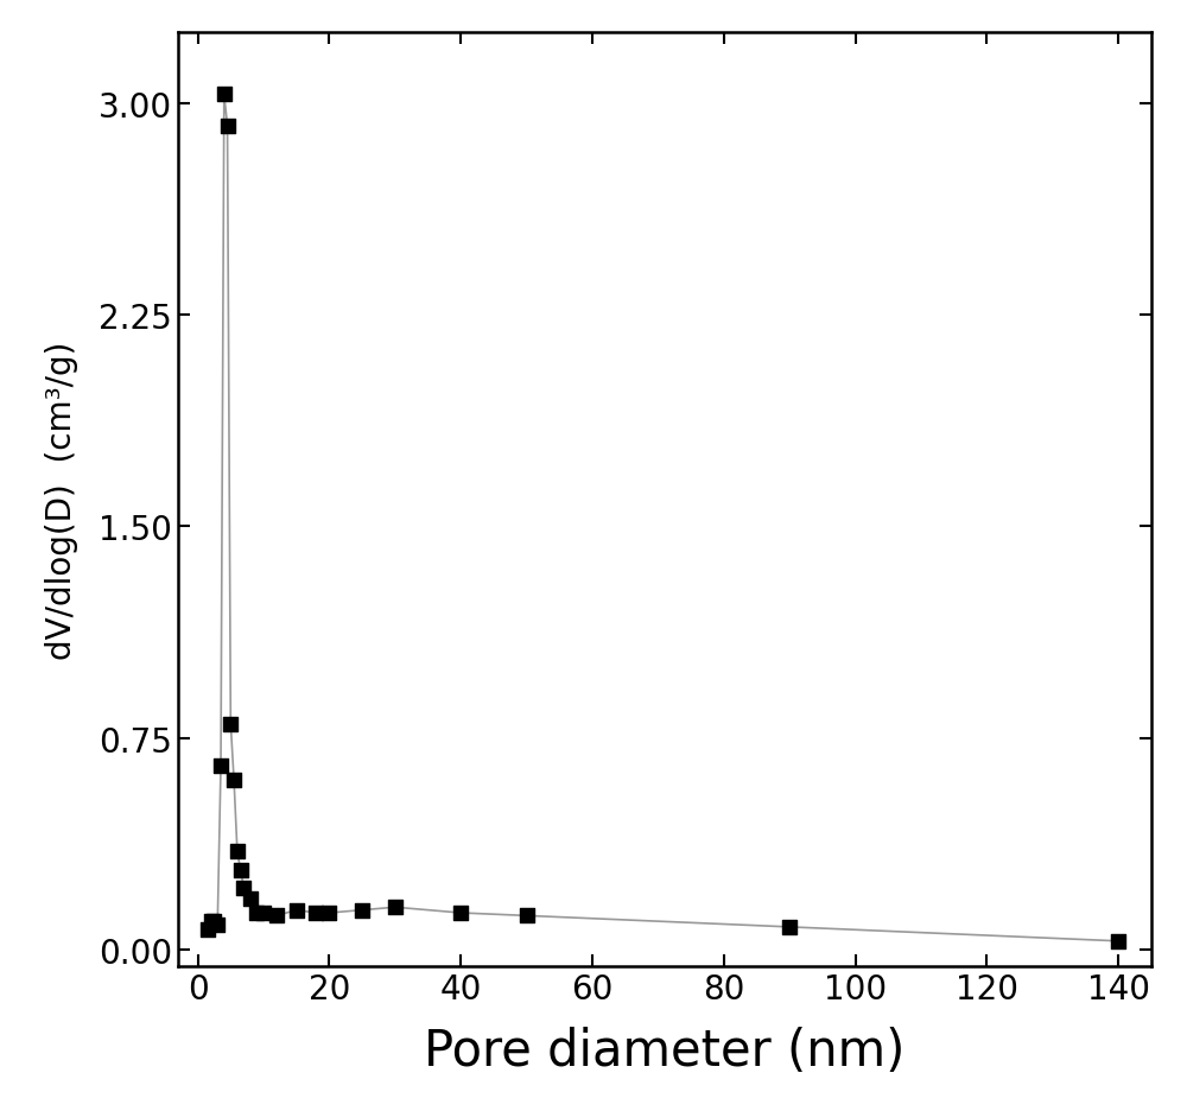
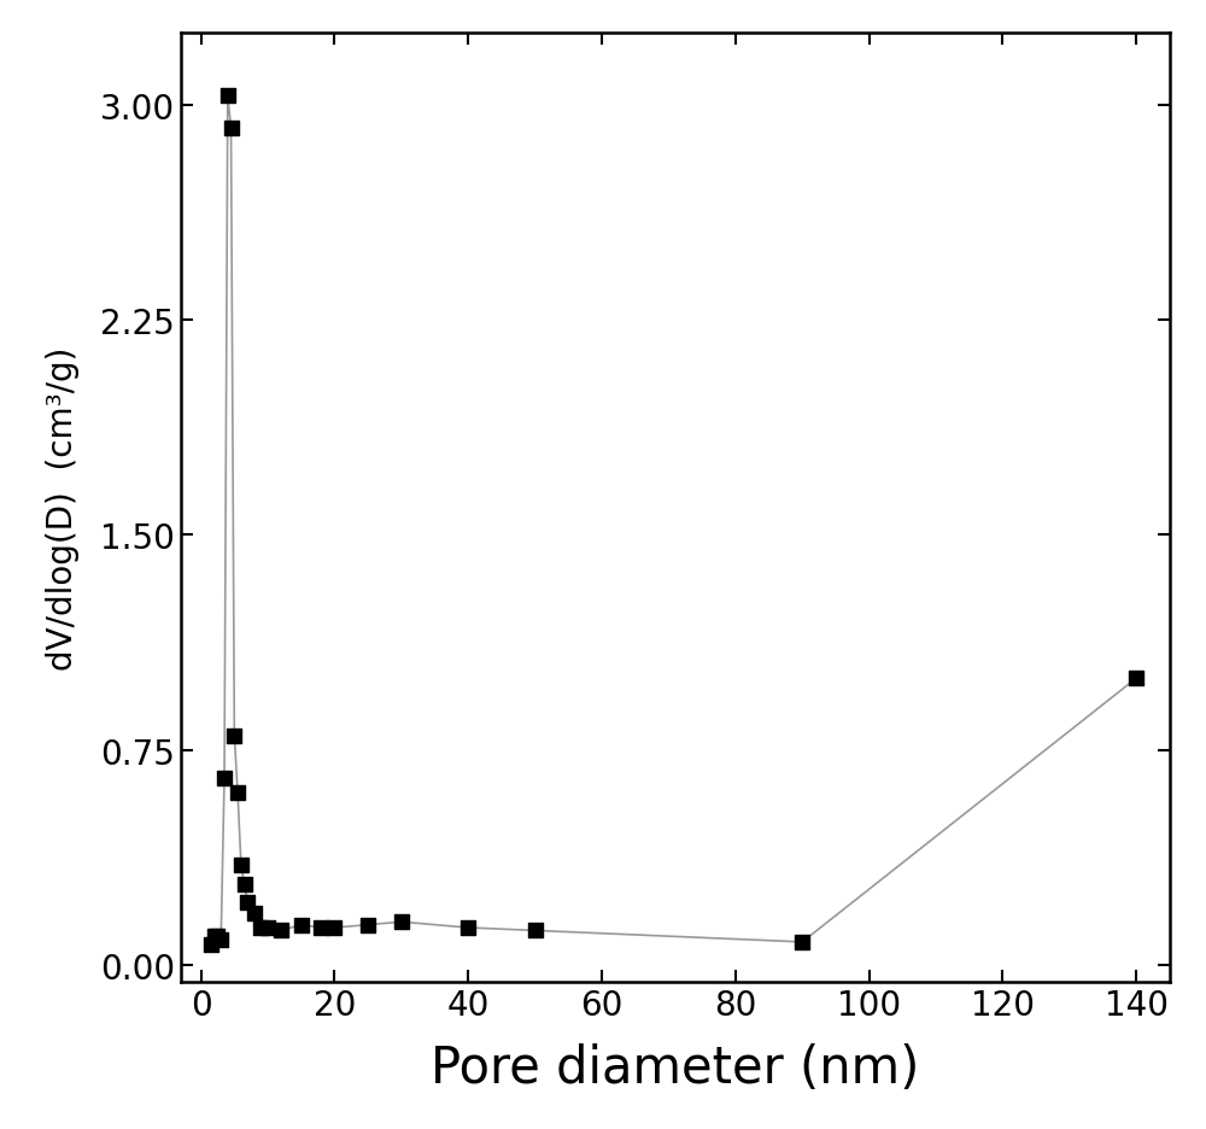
140: 0.03 -> 1.00
